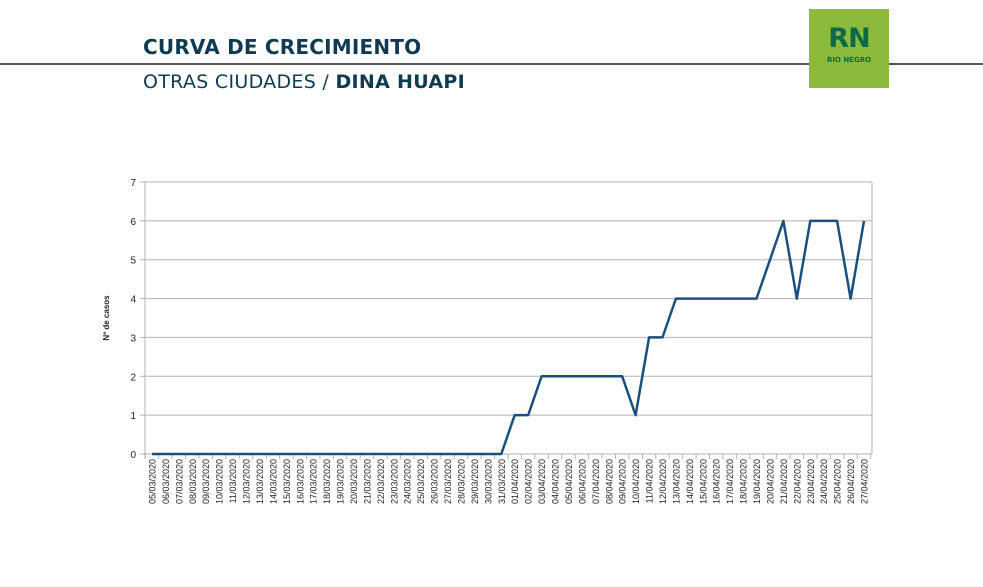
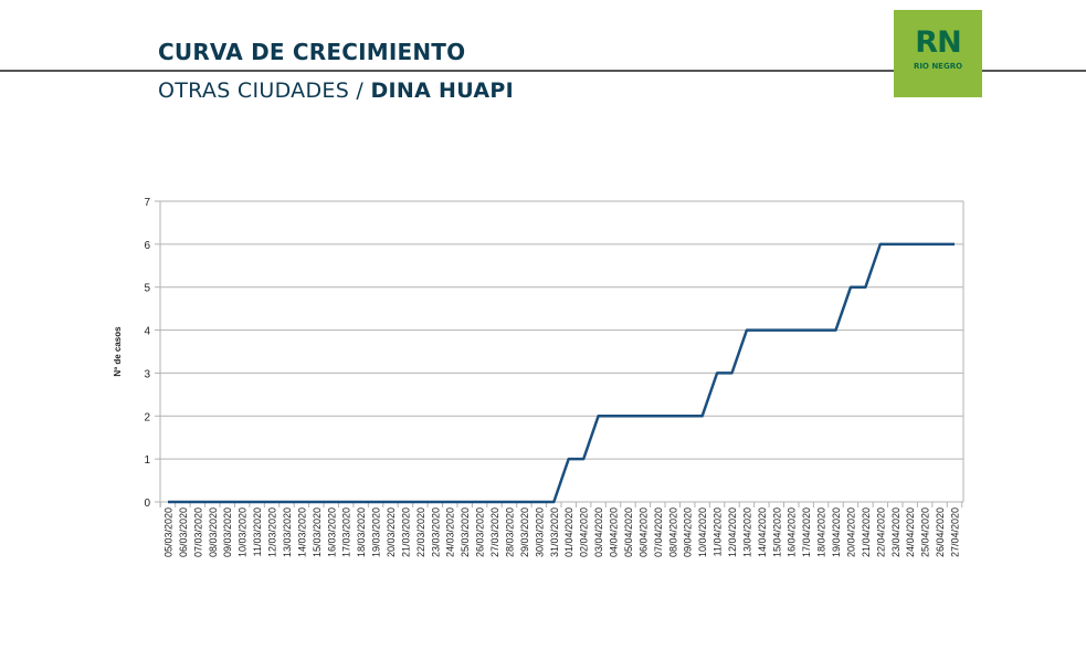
10/04/2020: 1 -> 2
21/04/2020: 6 -> 5
22/04/2020: 4 -> 6
26/04/2020: 4 -> 6
